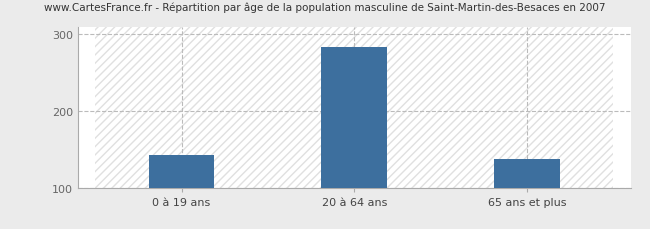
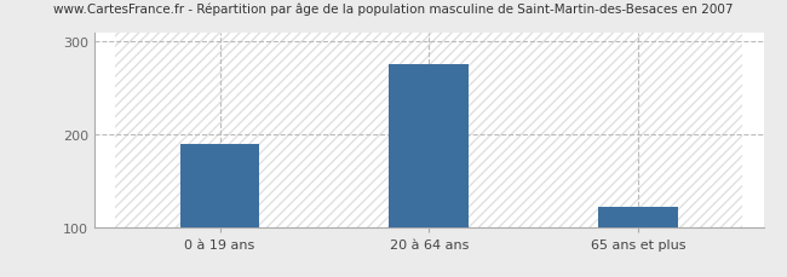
0 à 19 ans: 142 -> 190
20 à 64 ans: 283 -> 276
65 ans et plus: 137 -> 122
